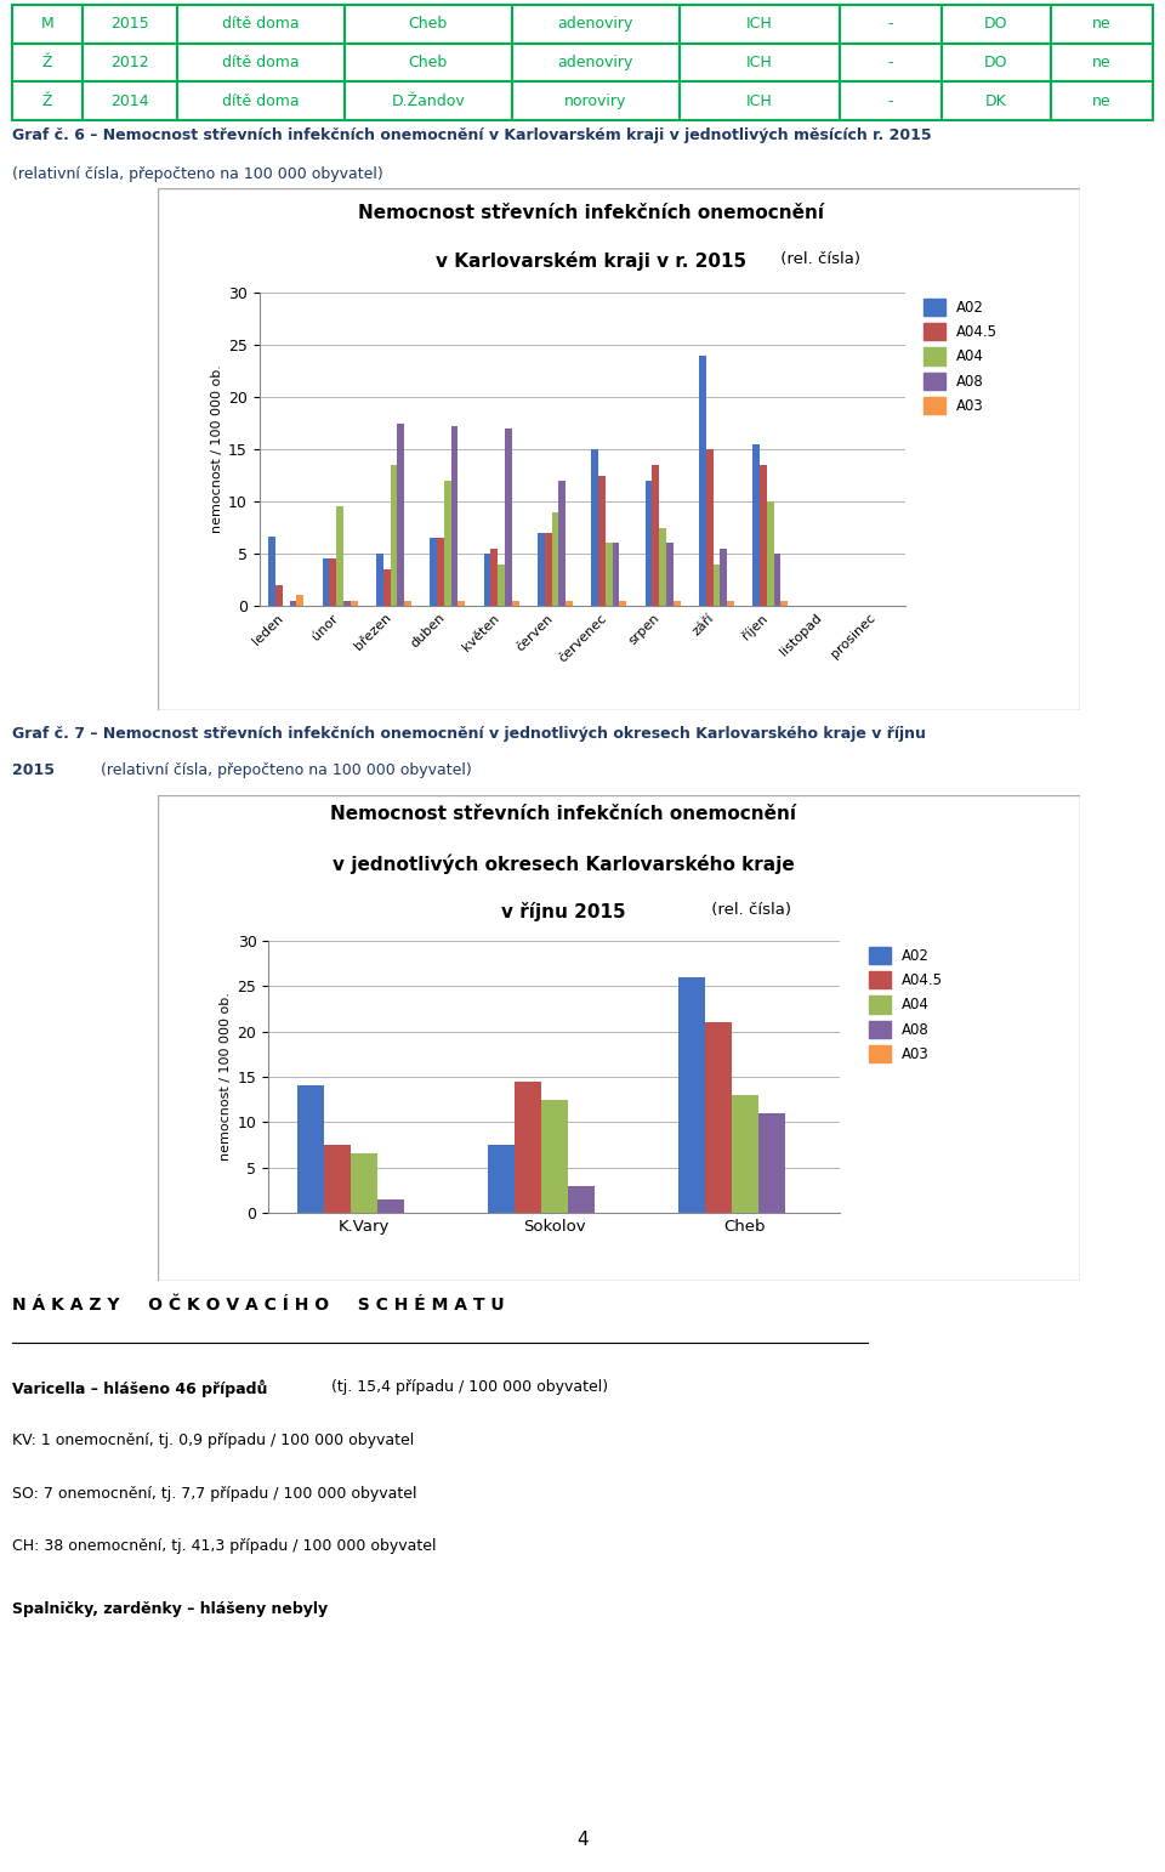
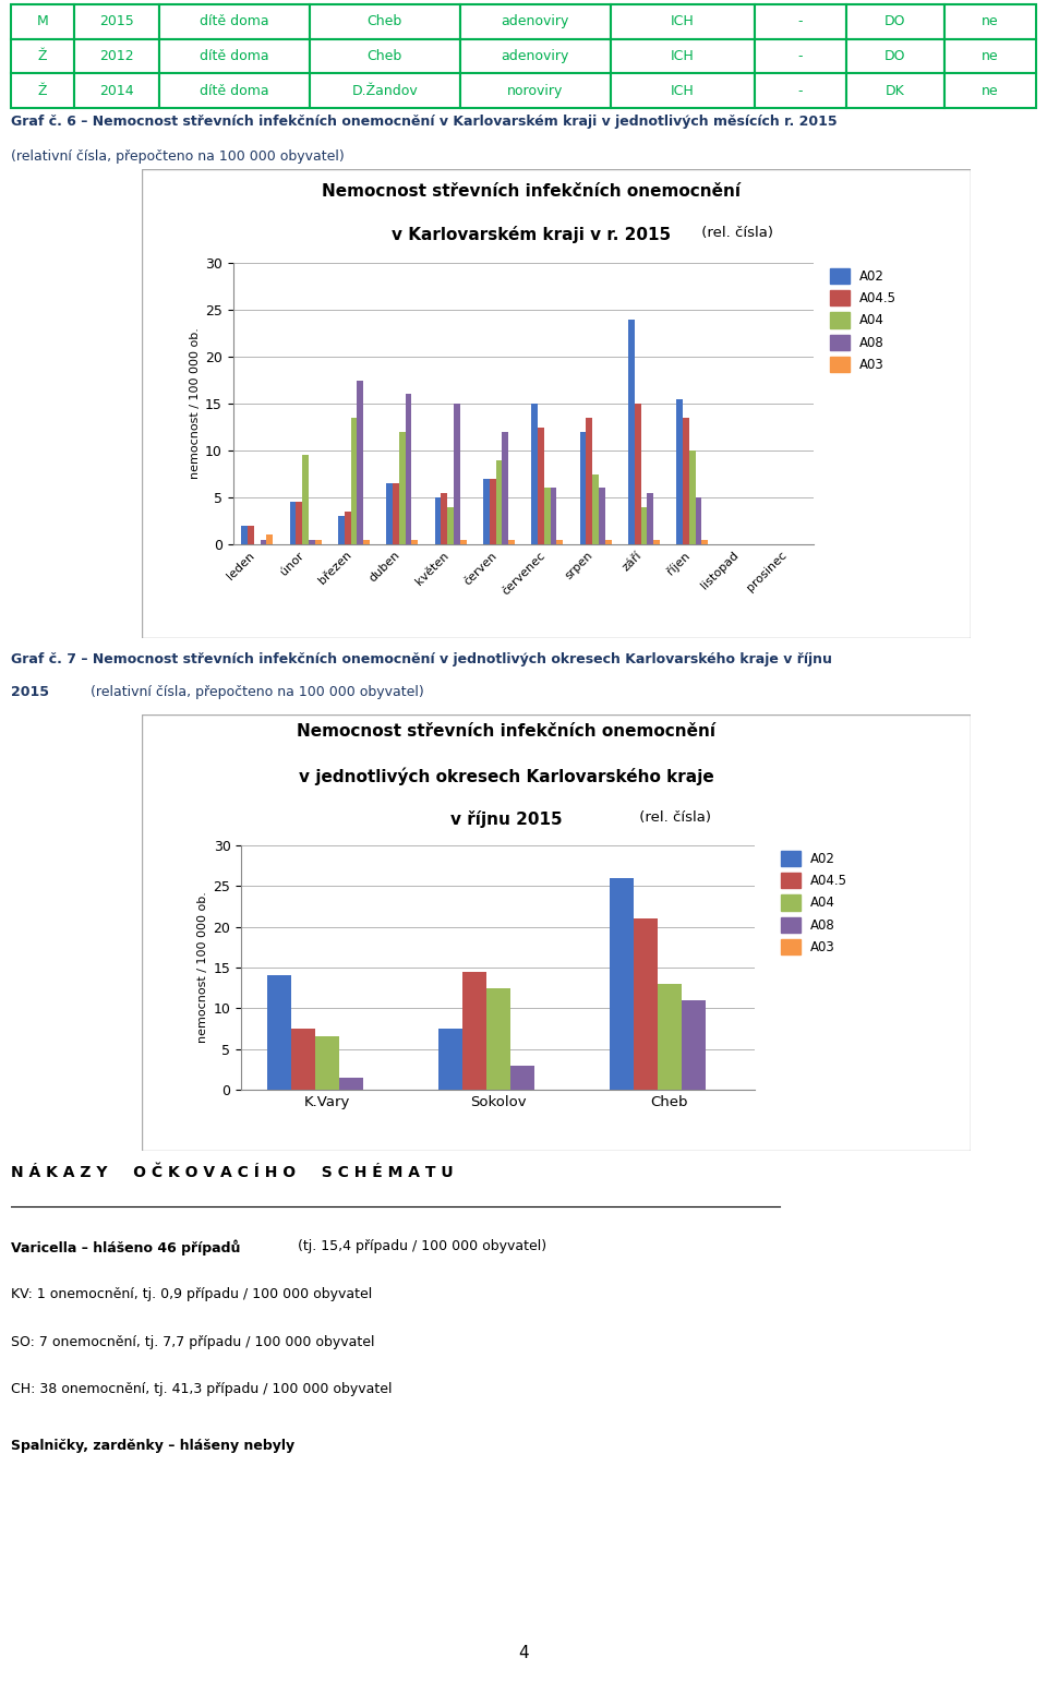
A02/leden: 6.6 -> 2.0
A02/březen: 5.0 -> 3.0
A08/duben: 17.2 -> 16.0
A08/květen: 17.0 -> 15.0
